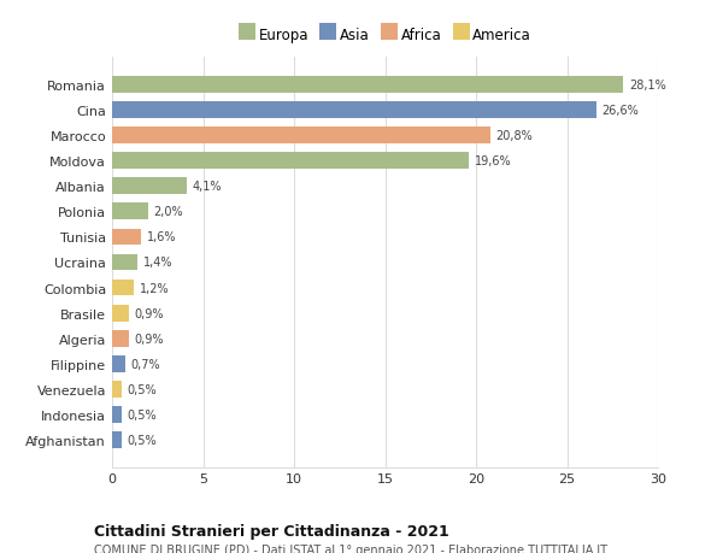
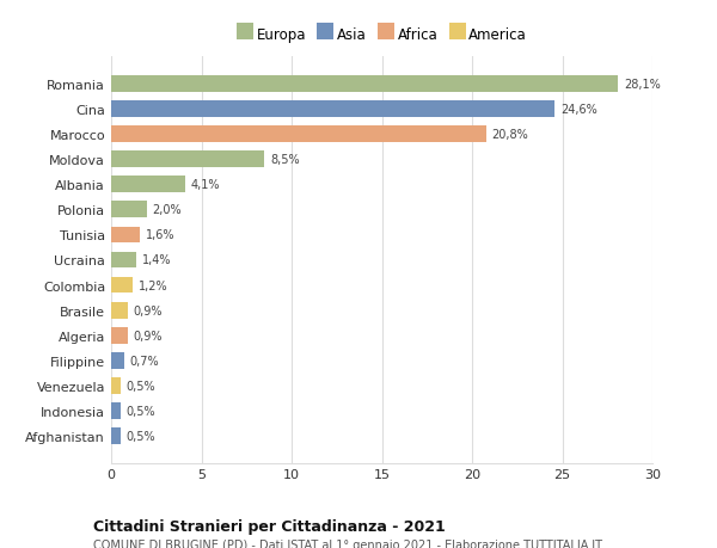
Cina: 26,6% -> 24,6%
Moldova: 19,6% -> 8,5%
